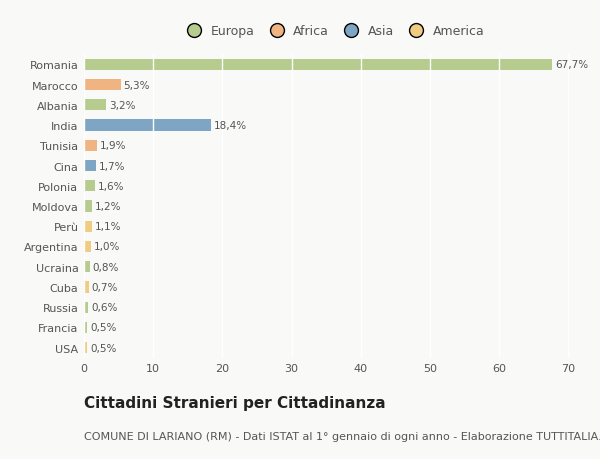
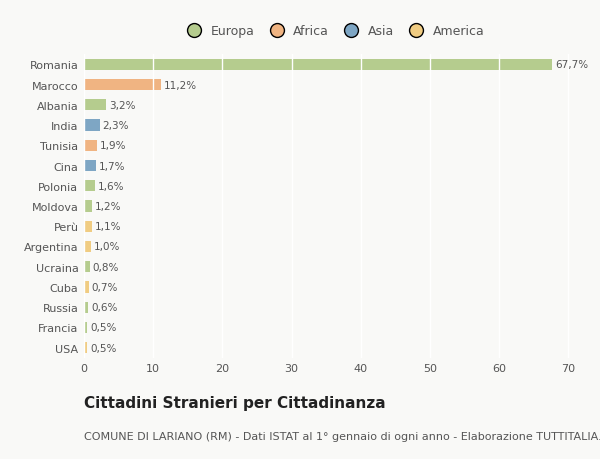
Marocco: 5,3% -> 11,2%
India: 18,4% -> 2,3%
